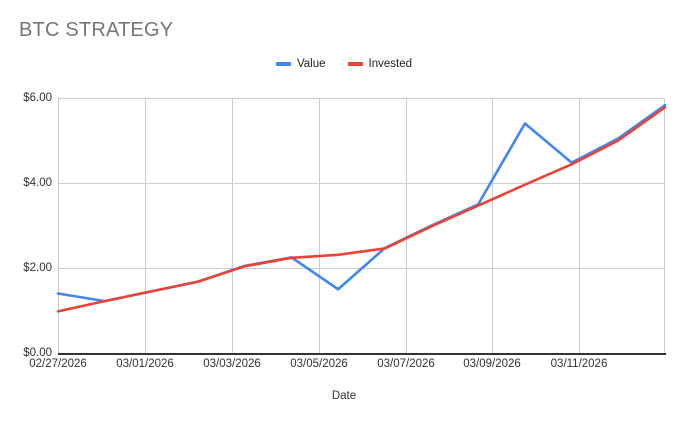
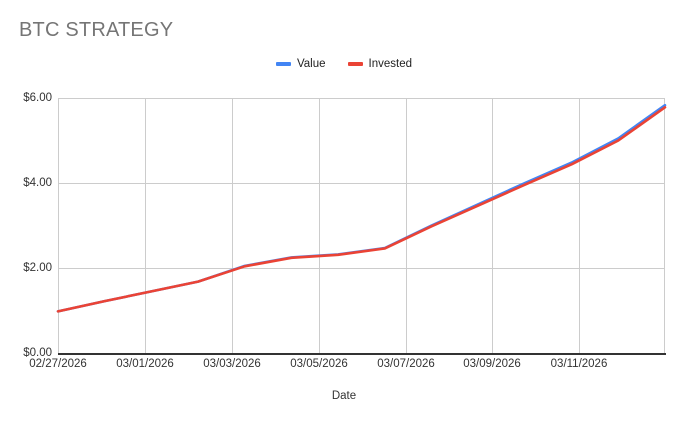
Value/02/27/2026: $1.4 -> $1.0
Value/03/05/2026: $1.5 -> $2.3
Value/03/09/2026: $5.4 -> $4.0
